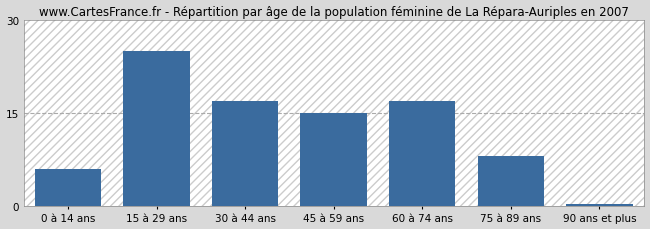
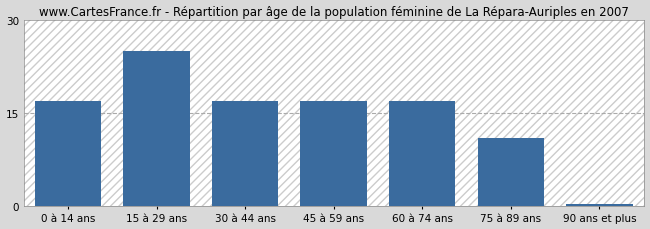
0 à 14 ans: 6.0 -> 17.0
45 à 59 ans: 15.0 -> 17.0
75 à 89 ans: 8.0 -> 11.0
